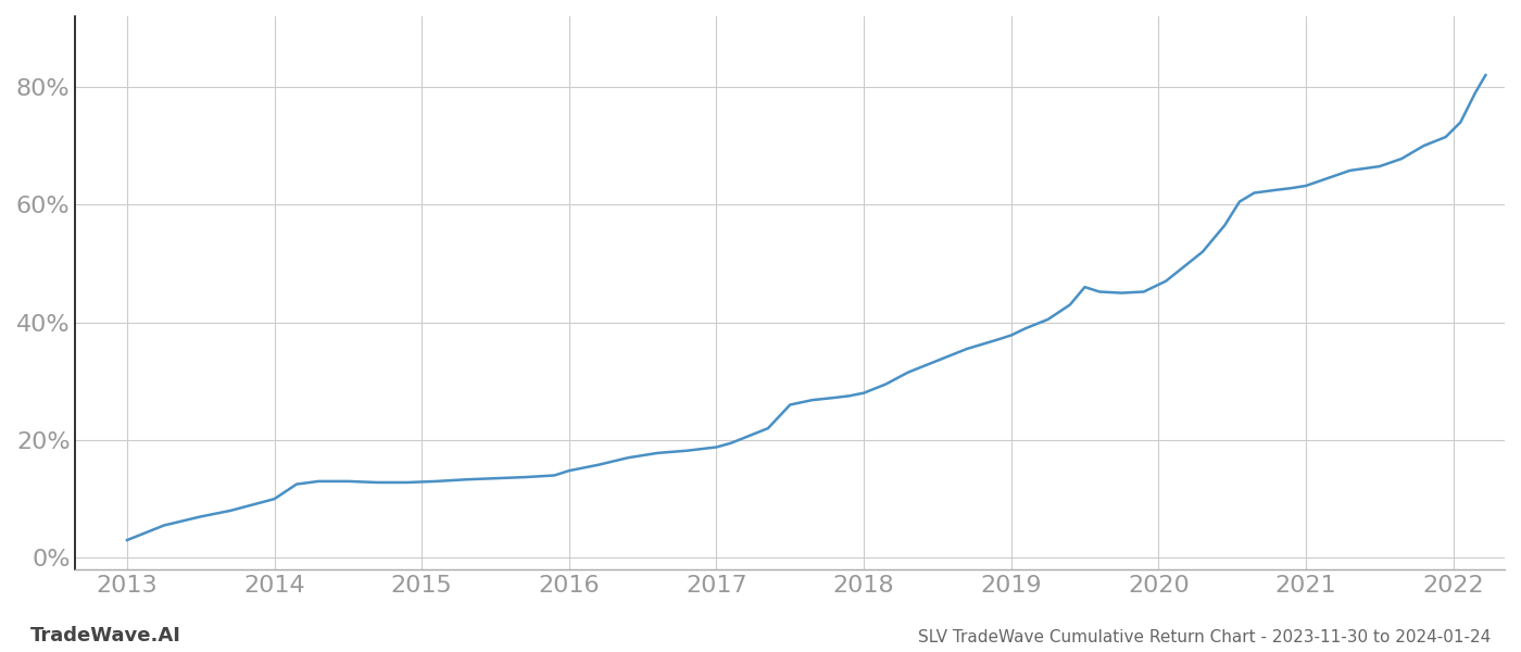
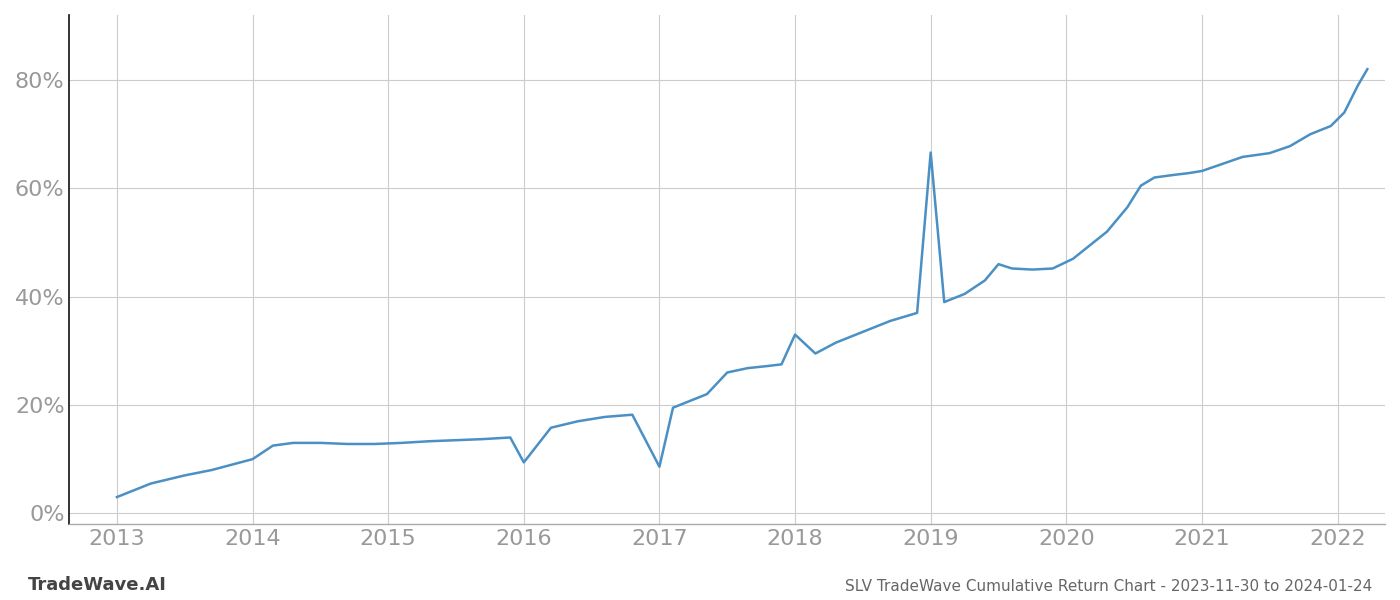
2016: 14.8% -> 9.4%
2017: 18.8% -> 8.6%
2018: 28.0% -> 33.0%
2019: 37.8% -> 66.6%
